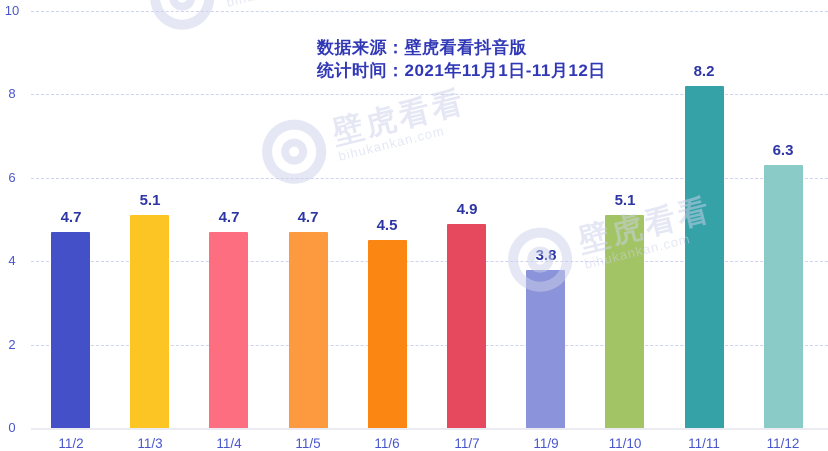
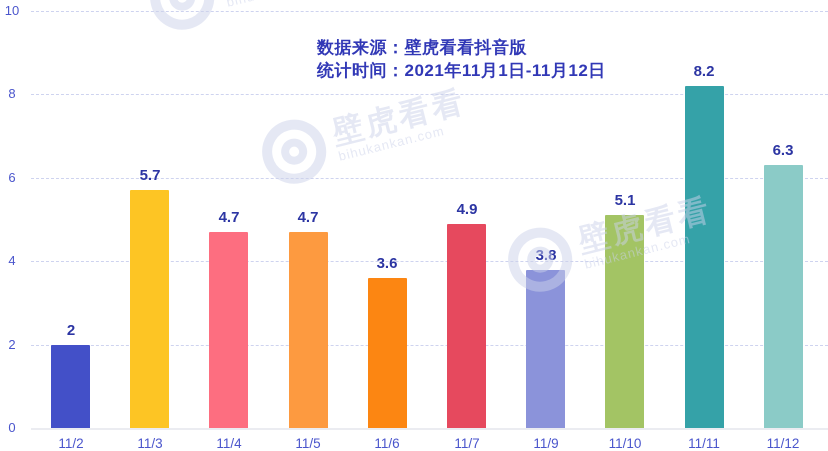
11/2: 4.7 -> 2
11/3: 5.1 -> 5.7
11/6: 4.5 -> 3.6
